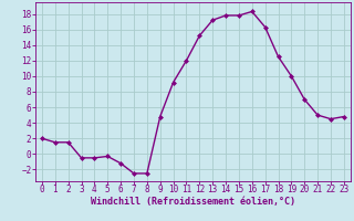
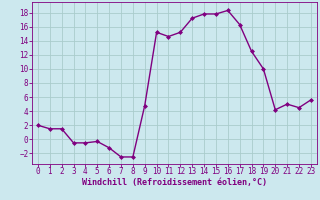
10: 9.2 -> 15.2
11: 12.0 -> 14.6
20: 7.0 -> 4.2
23: 4.8 -> 5.6
